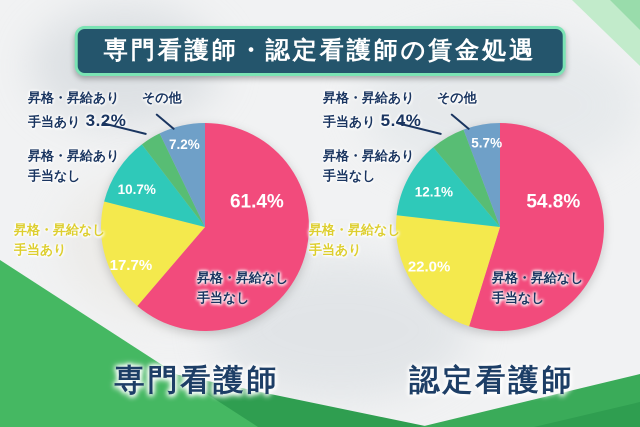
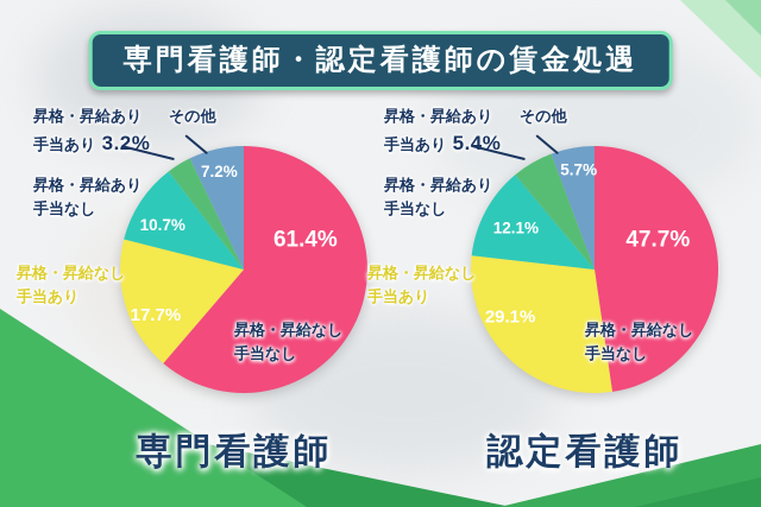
認定看護師/昇格・昇給なし 手当なし: 54.8% -> 47.7%
認定看護師/昇格・昇給なし 手当あり: 22.0% -> 29.1%
